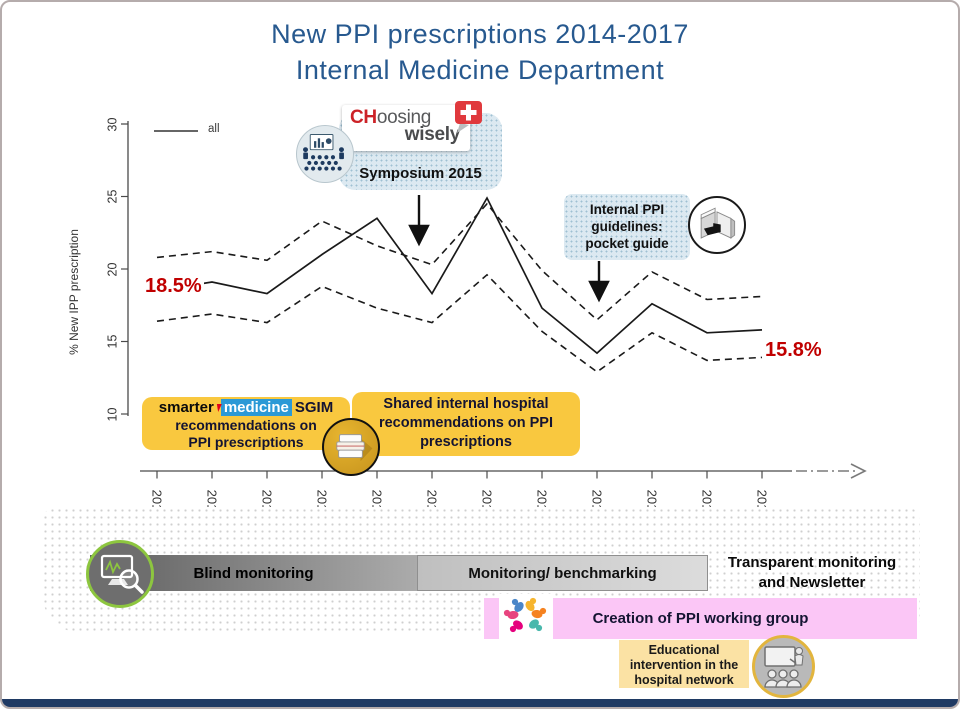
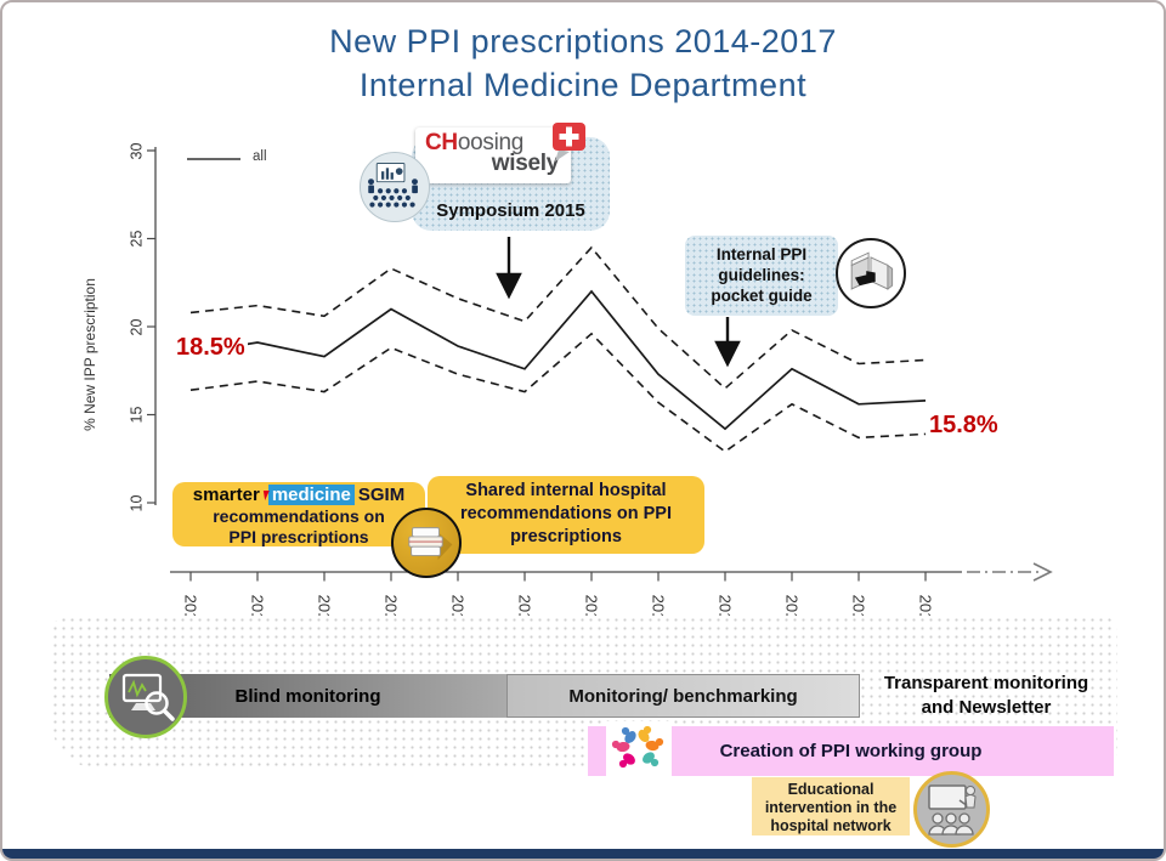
all/2015/3: 23.5 -> 18.9
all/2015/4: 18.3 -> 17.6
all/2016/1: 24.9 -> 22.0
